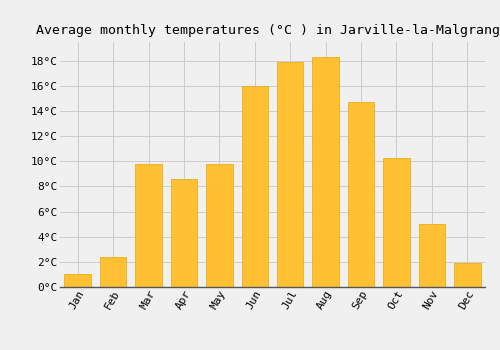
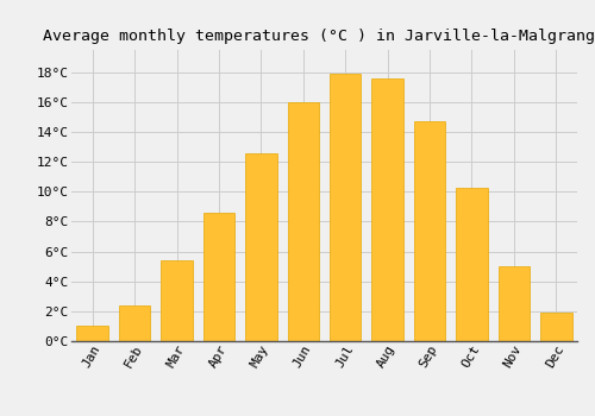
Mar: 9.8°C -> 5.4°C
May: 9.8°C -> 12.6°C
Aug: 18.3°C -> 17.6°C
